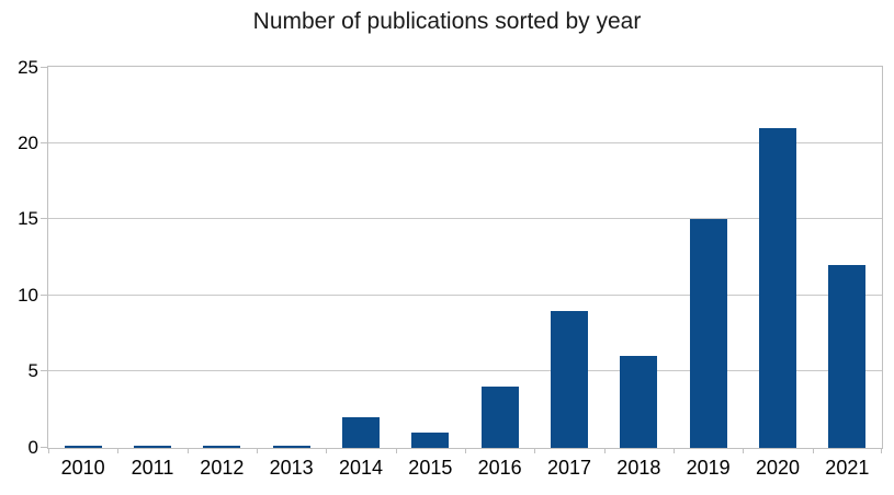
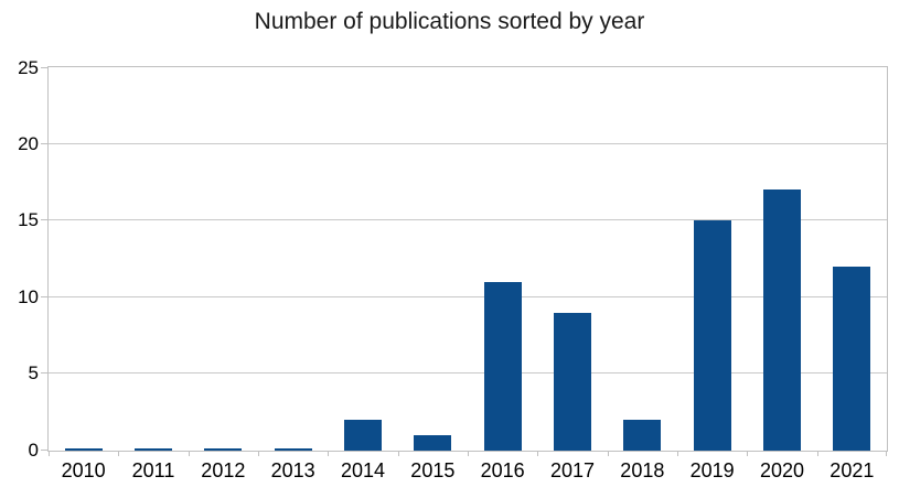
2016: 4 -> 11
2018: 6 -> 2
2020: 21 -> 17
